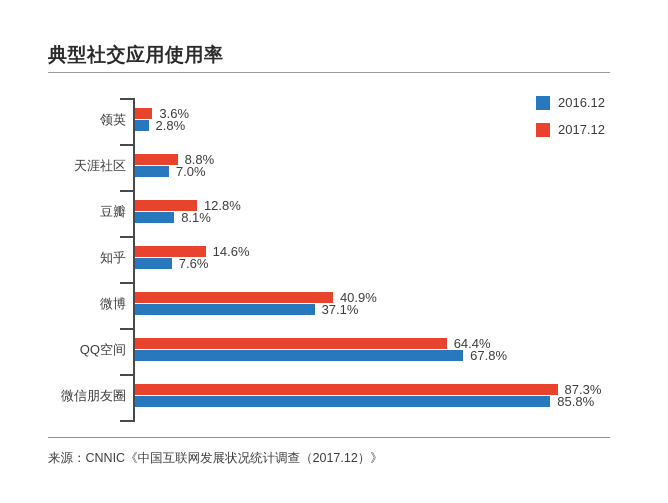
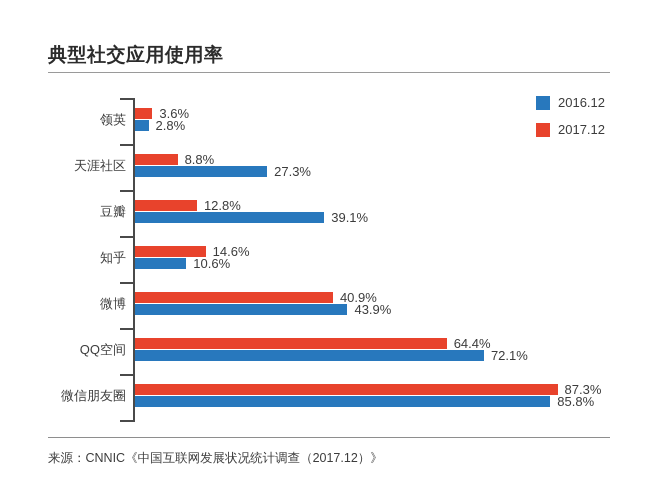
2016.12/天涯社区: 7.0% -> 27.3%
2016.12/豆瓣: 8.1% -> 39.1%
2016.12/知乎: 7.6% -> 10.6%
2016.12/微博: 37.1% -> 43.9%
2016.12/QQ空间: 67.8% -> 72.1%
